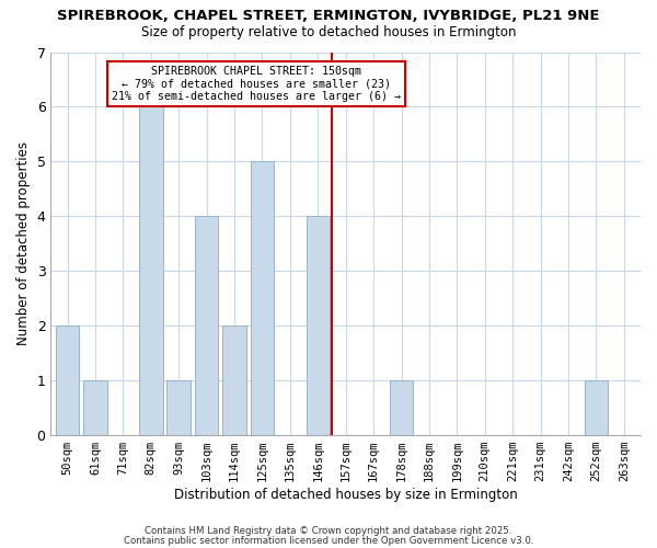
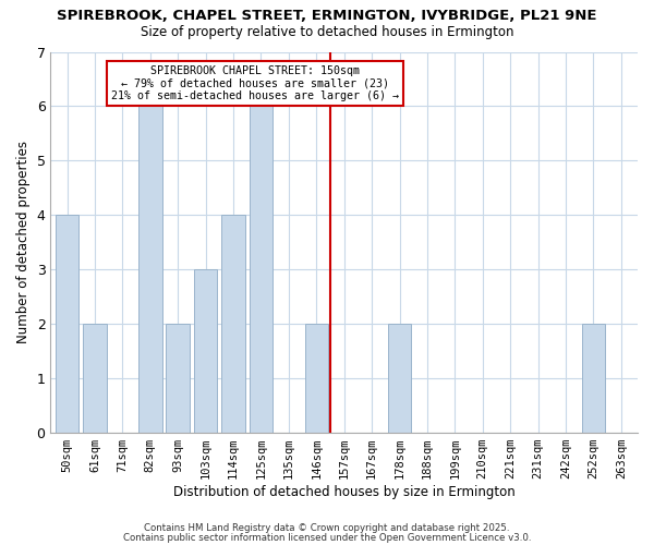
50sqm: 2 -> 4
61sqm: 1 -> 2
93sqm: 1 -> 2
103sqm: 4 -> 3
114sqm: 2 -> 4
125sqm: 5 -> 6
146sqm: 4 -> 2
178sqm: 1 -> 2
252sqm: 1 -> 2
